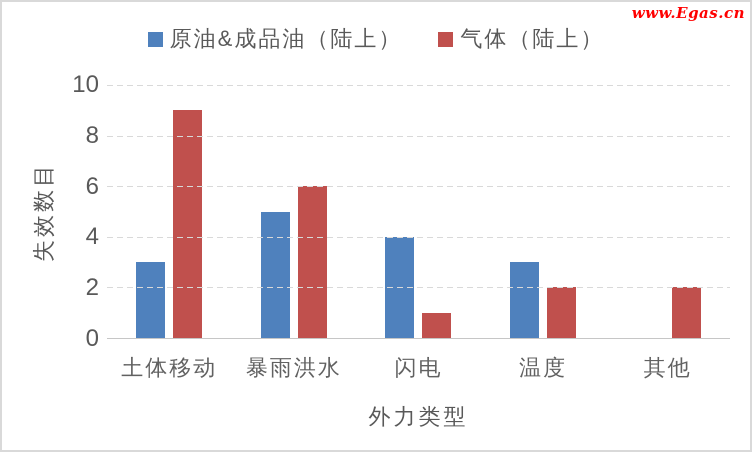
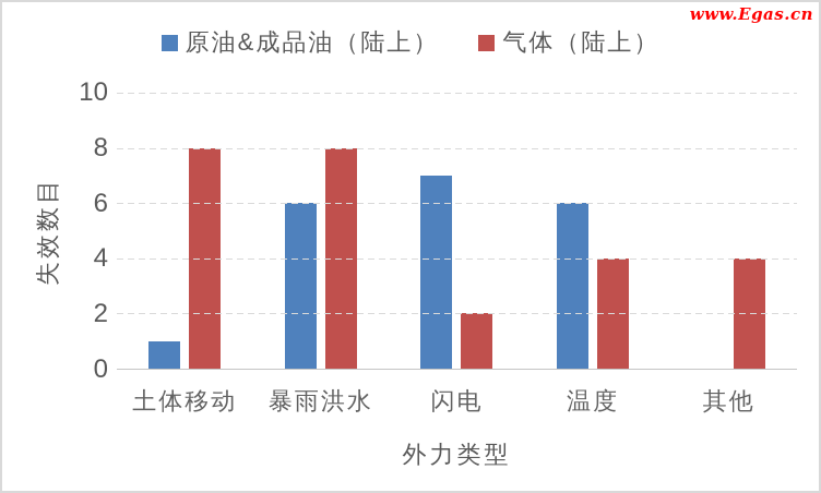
原油&成品油（陆上）/土体移动: 3 -> 1
气体（陆上）/土体移动: 9 -> 8
原油&成品油（陆上）/暴雨洪水: 5 -> 6
气体（陆上）/暴雨洪水: 6 -> 8
原油&成品油（陆上）/闪电: 4 -> 7
气体（陆上）/闪电: 1 -> 2
原油&成品油（陆上）/温度: 3 -> 6
气体（陆上）/温度: 2 -> 4
气体（陆上）/其他: 2 -> 4
